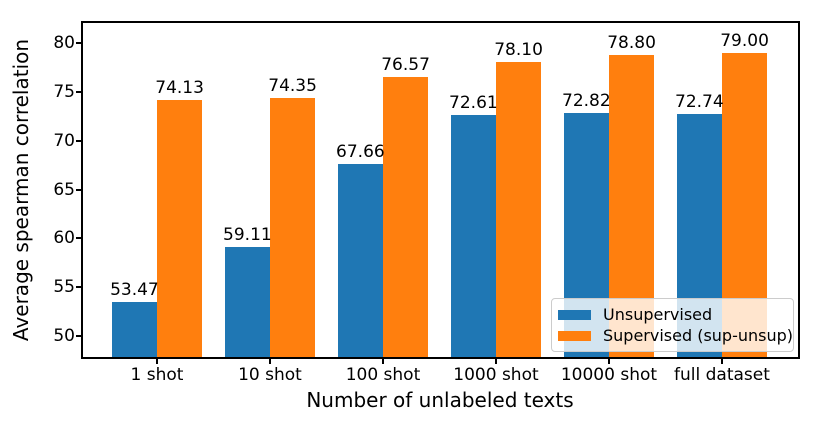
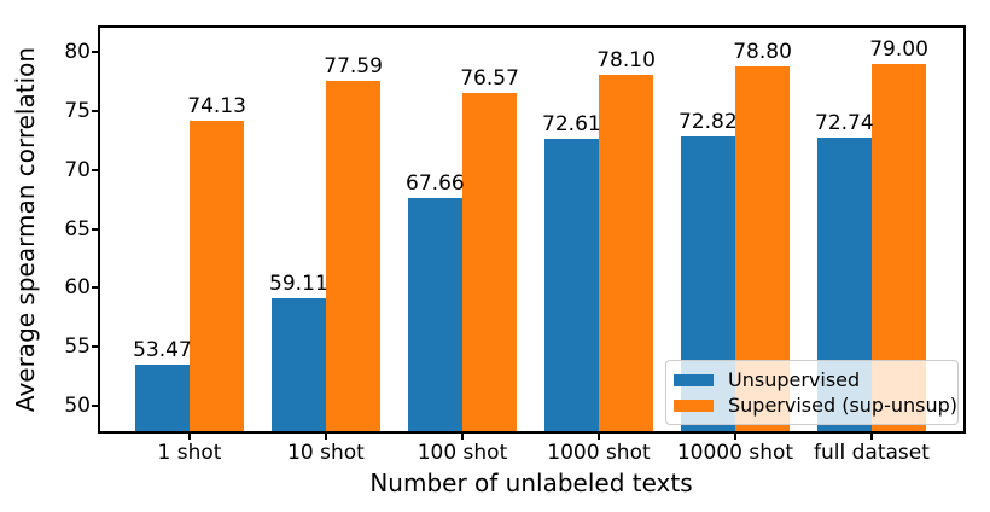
Supervised (sup-unsup)/10 shot: 74.35 -> 77.59
